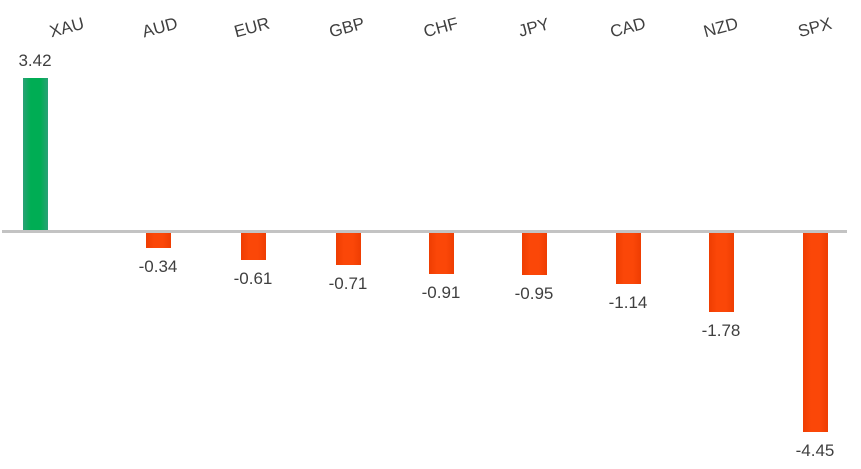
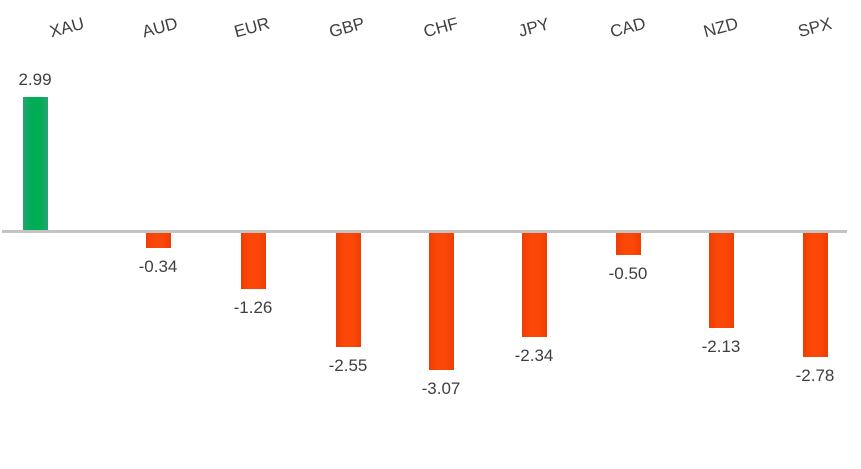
XAU: 3.42 -> 2.99
EUR: -0.61 -> -1.26
GBP: -0.71 -> -2.55
CHF: -0.91 -> -3.07
JPY: -0.95 -> -2.34
CAD: -1.14 -> -0.50
NZD: -1.78 -> -2.13
SPX: -4.45 -> -2.78
